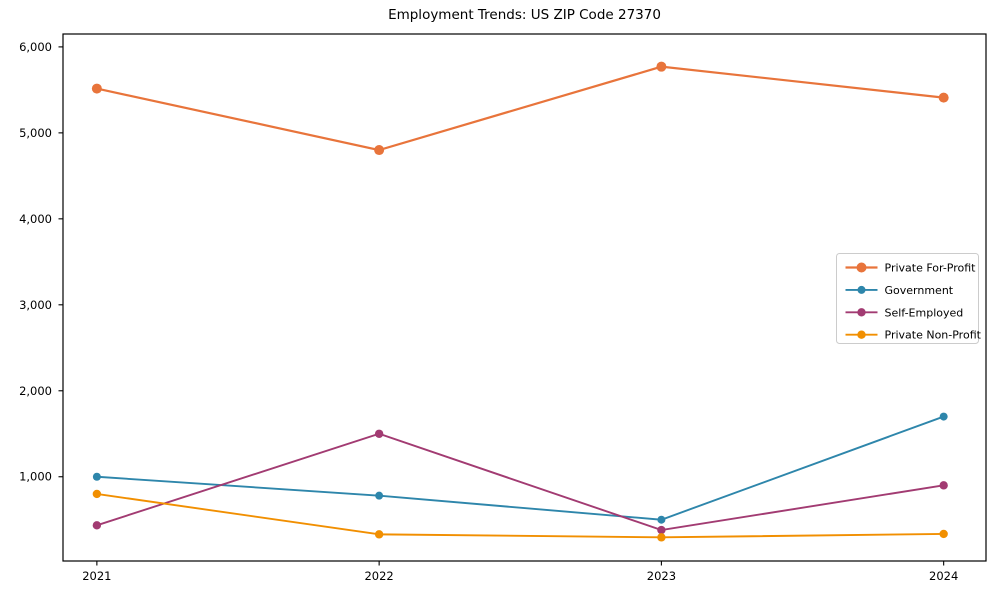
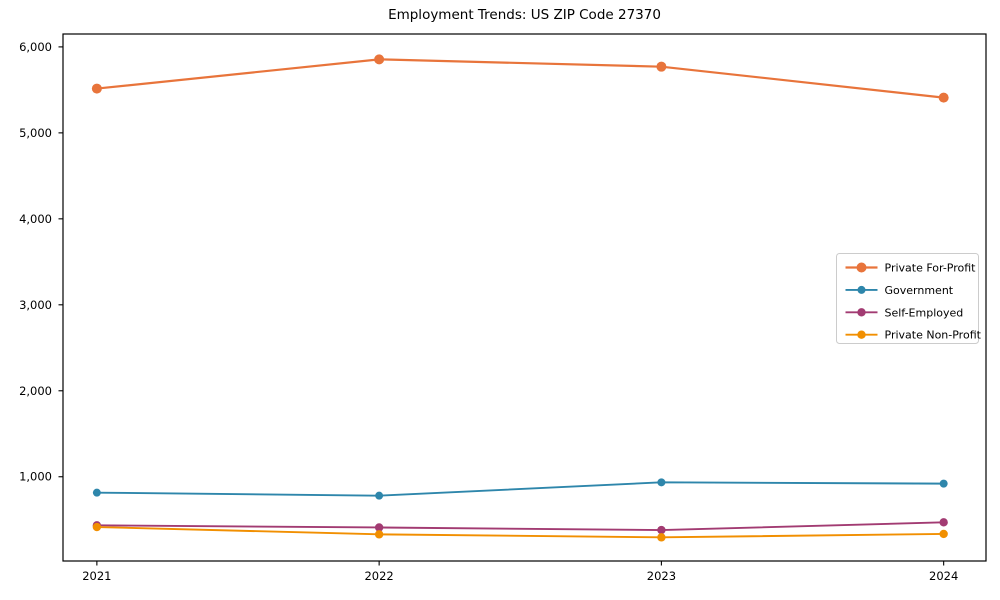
Government/2021: 1000 -> 800
Private Non-Profit/2021: 800 -> 400
Private For-Profit/2022: 4800 -> 5900
Self-Employed/2022: 1500 -> 400
Government/2023: 500 -> 900
Government/2024: 1700 -> 900
Self-Employed/2024: 900 -> 500
